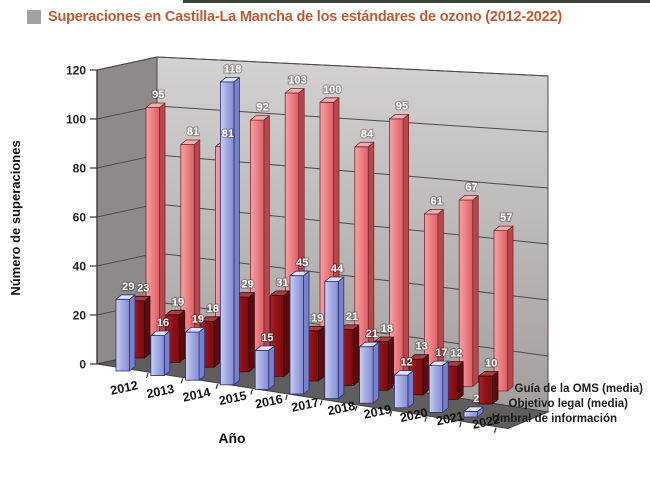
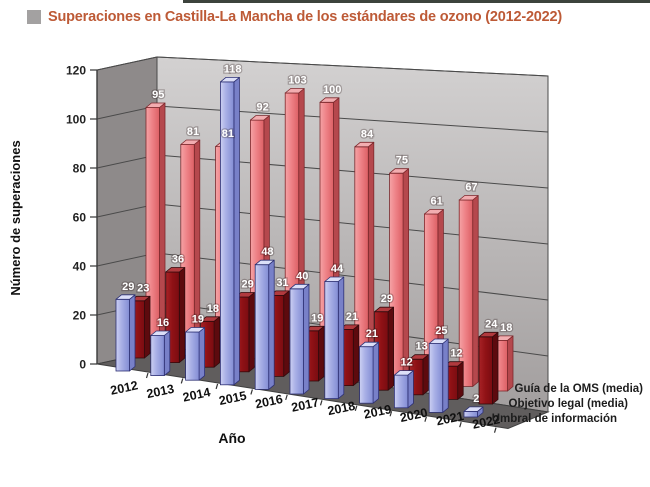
Objetivo legal (media)/2013: 19 -> 36
Umbral de información/2016: 15 -> 48
Umbral de información/2017: 45 -> 40
Guía de la OMS (media)/2019: 95 -> 75
Objetivo legal (media)/2019: 18 -> 29
Umbral de información/2021: 17 -> 25
Guía de la OMS (media)/2022: 57 -> 18
Objetivo legal (media)/2022: 10 -> 24
